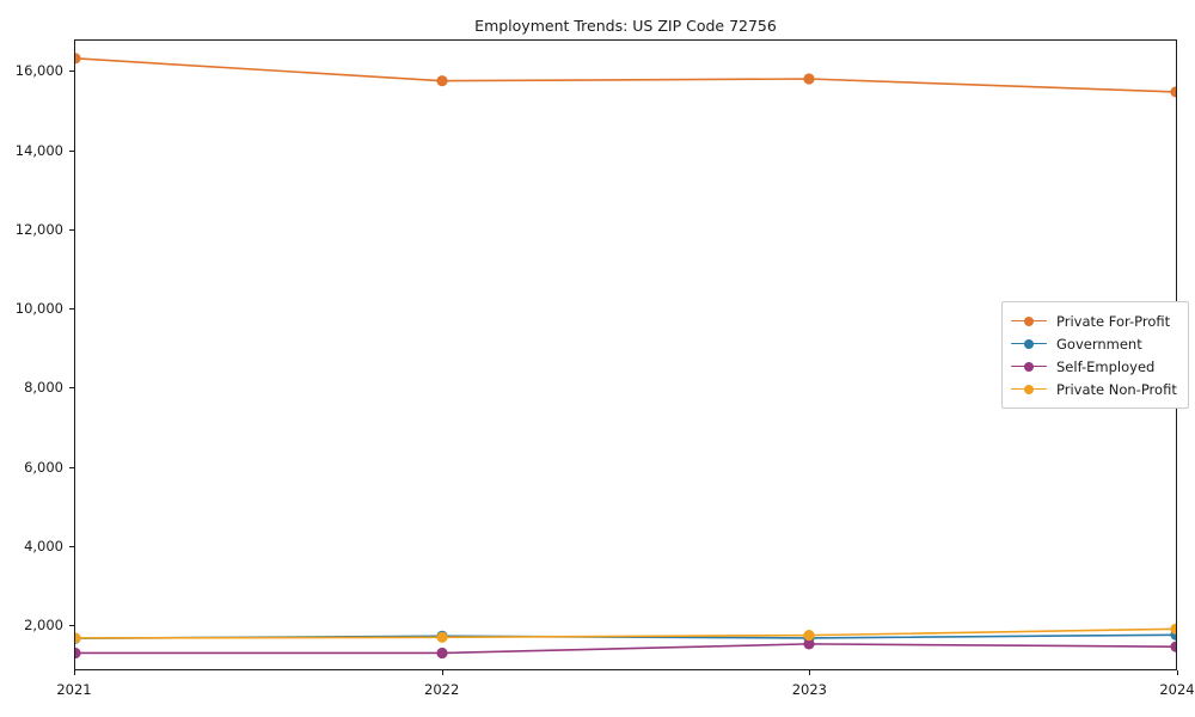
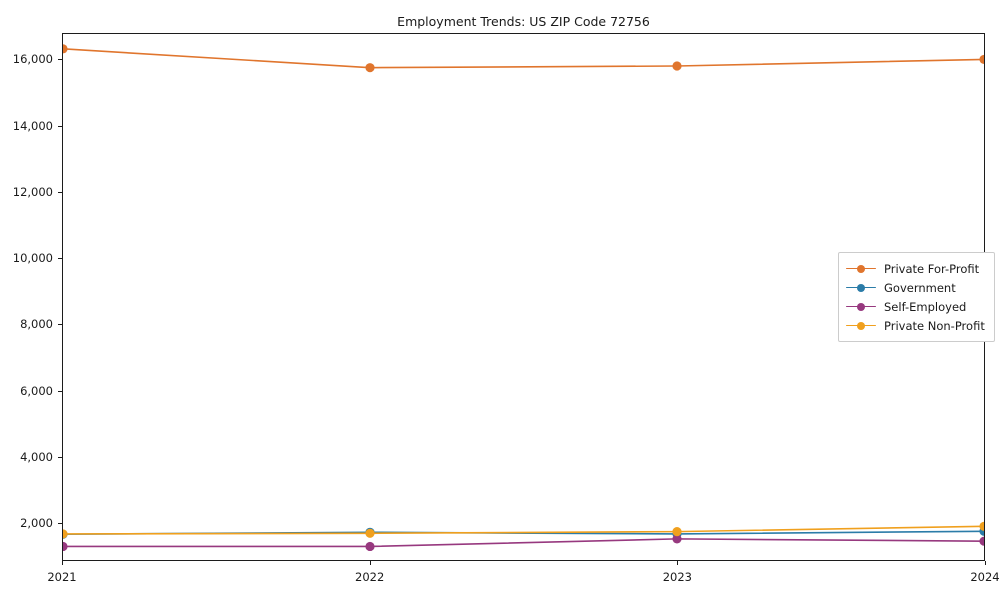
Private For-Profit/2024: 15500 -> 16000
